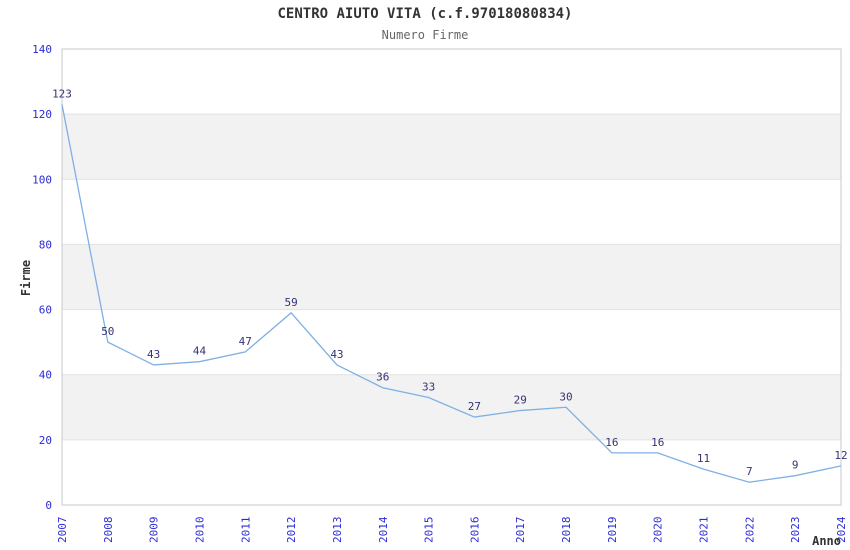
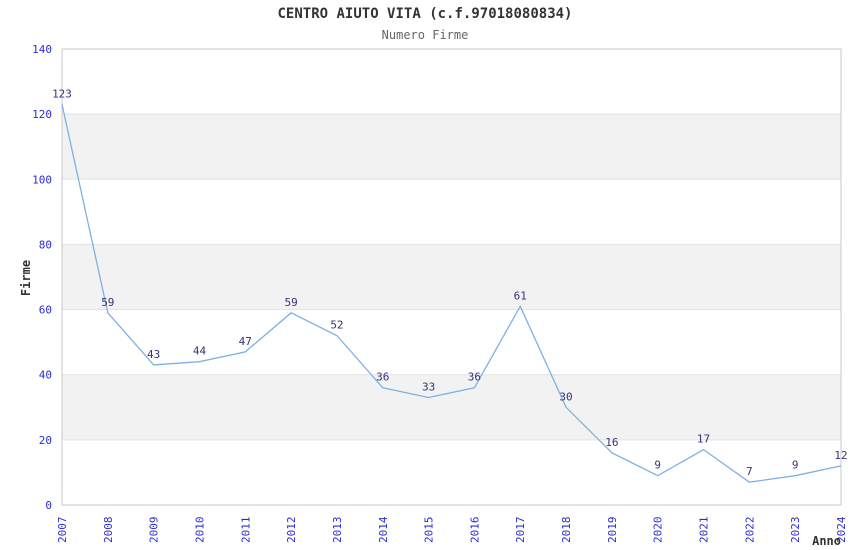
2008: 50 -> 59
2013: 43 -> 52
2016: 27 -> 36
2017: 29 -> 61
2020: 16 -> 9
2021: 11 -> 17
